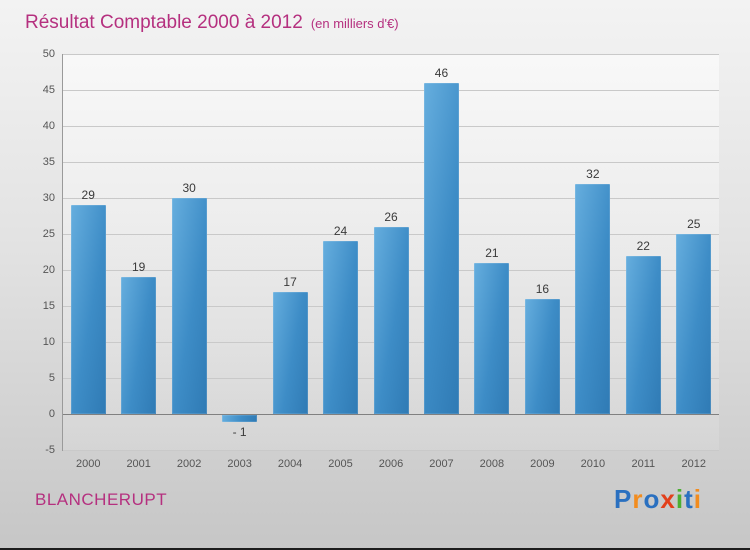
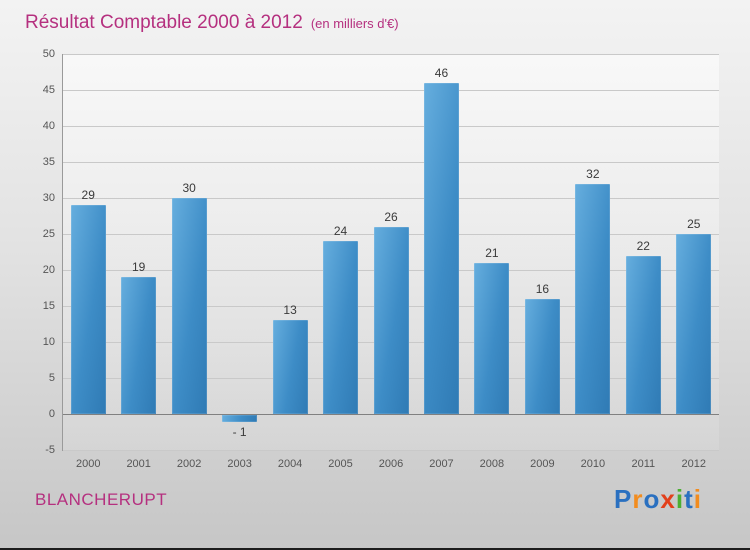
2004: 17 -> 13
